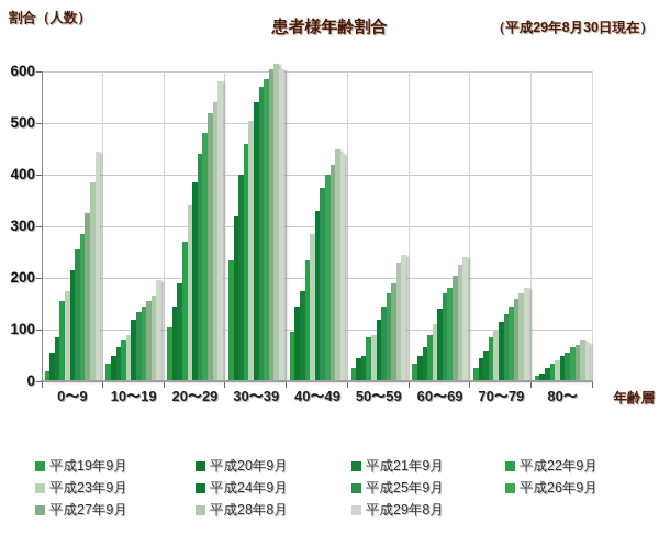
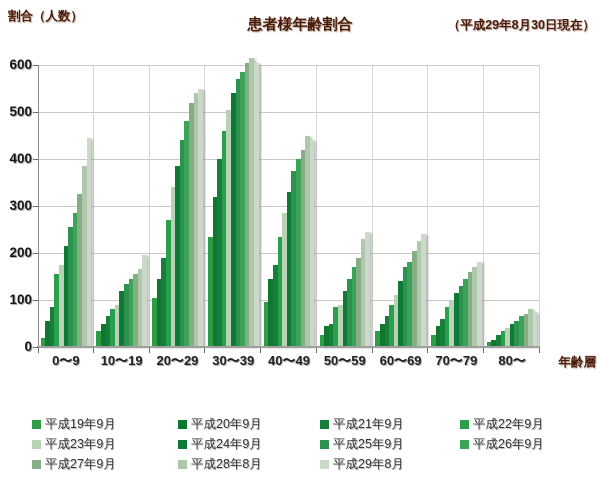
平成29年8月/20〜29: 580 -> 550
